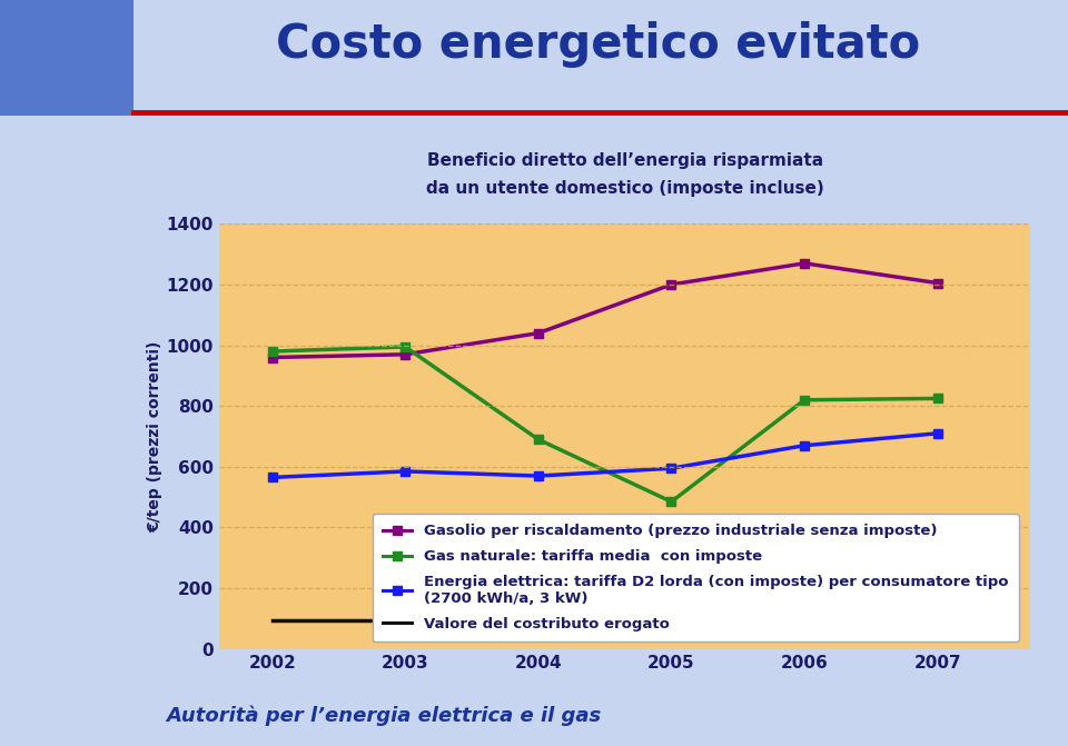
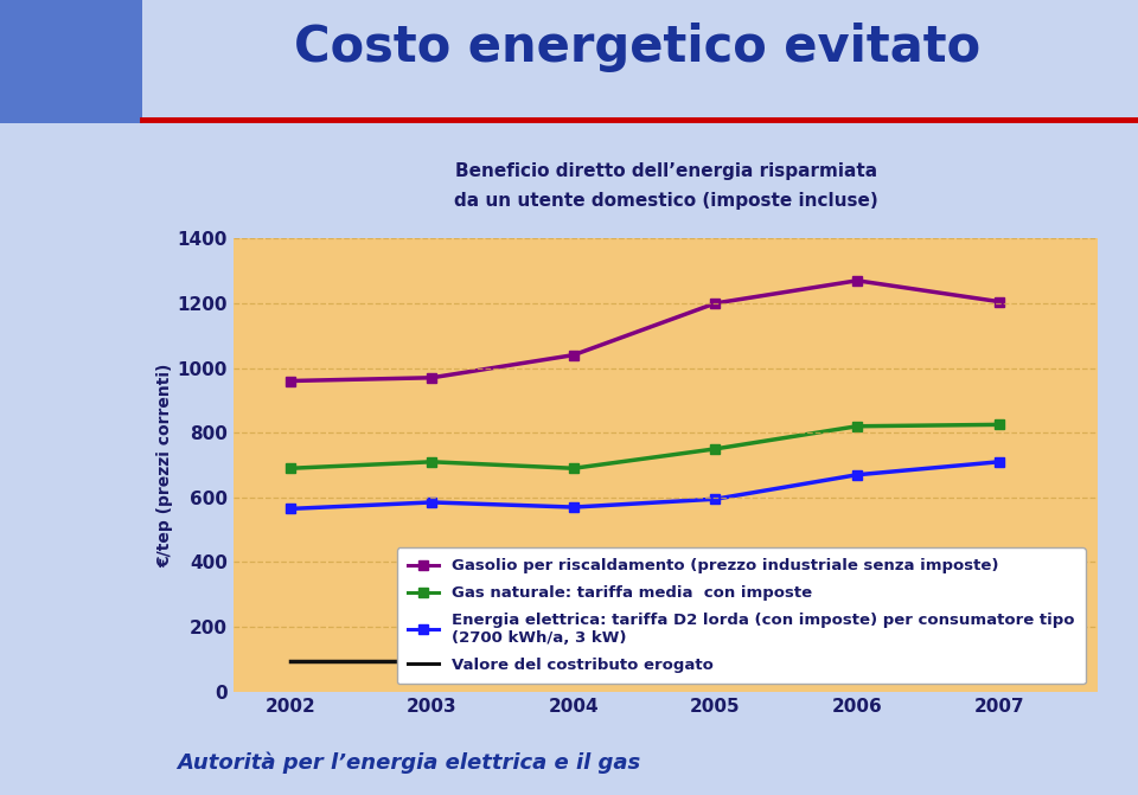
Gas naturale: tariffa media con imposte/2002: 980 -> 690
Gas naturale: tariffa media con imposte/2003: 995 -> 710
Gas naturale: tariffa media con imposte/2005: 485 -> 750
